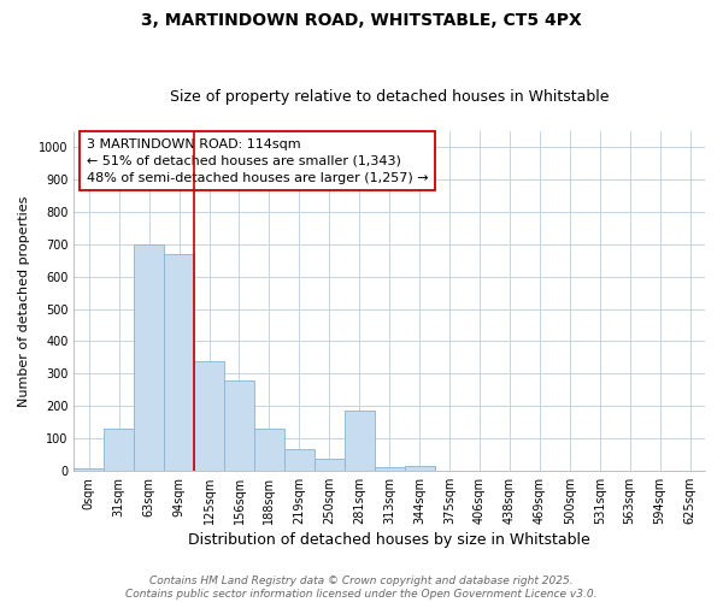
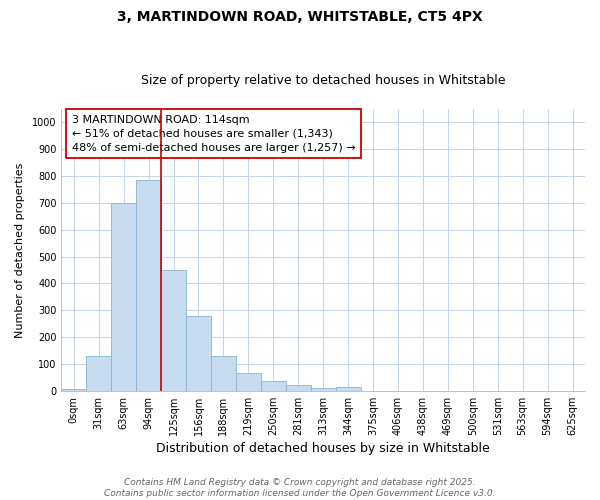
94sqm: 670 -> 785
125sqm: 340 -> 450
281sqm: 185 -> 22
